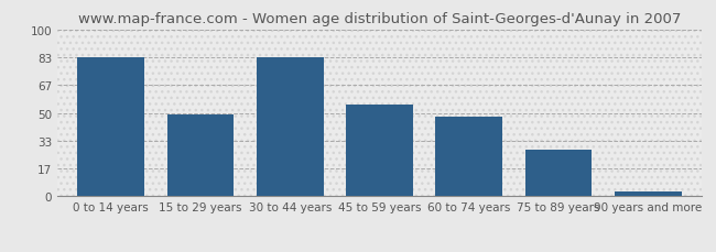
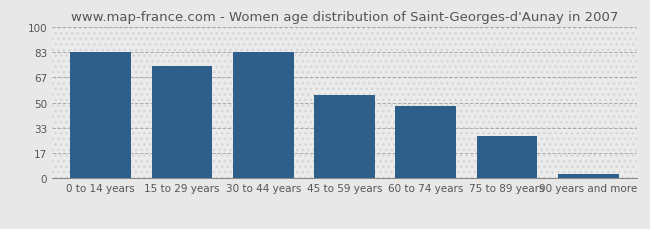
15 to 29 years: 49 -> 74
